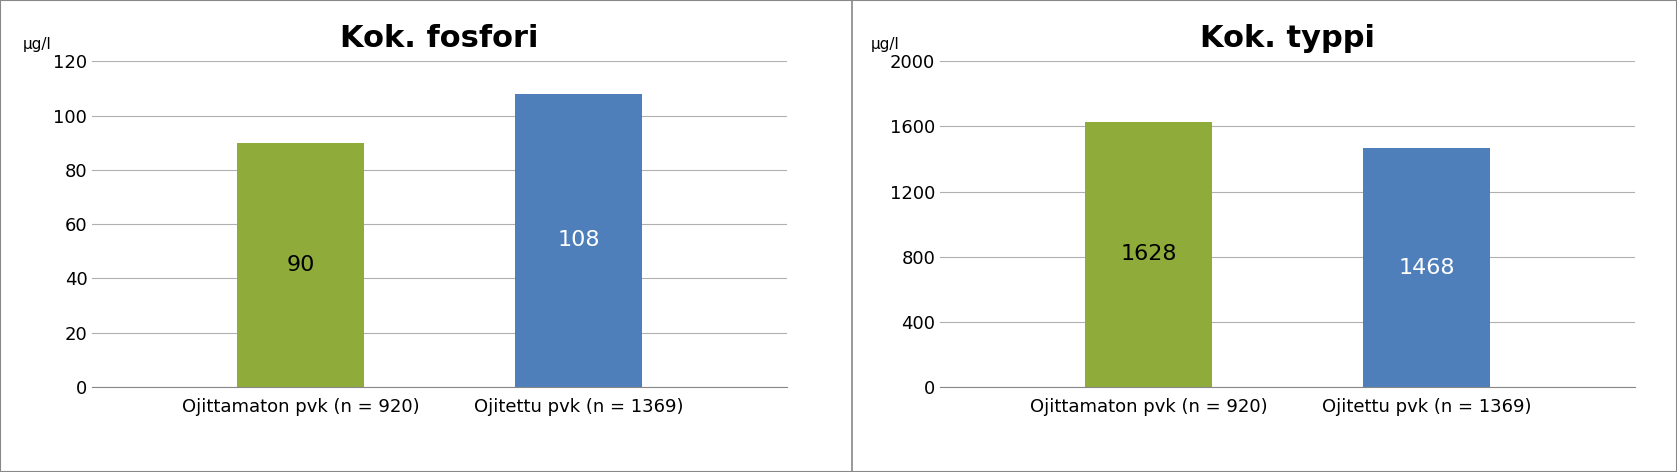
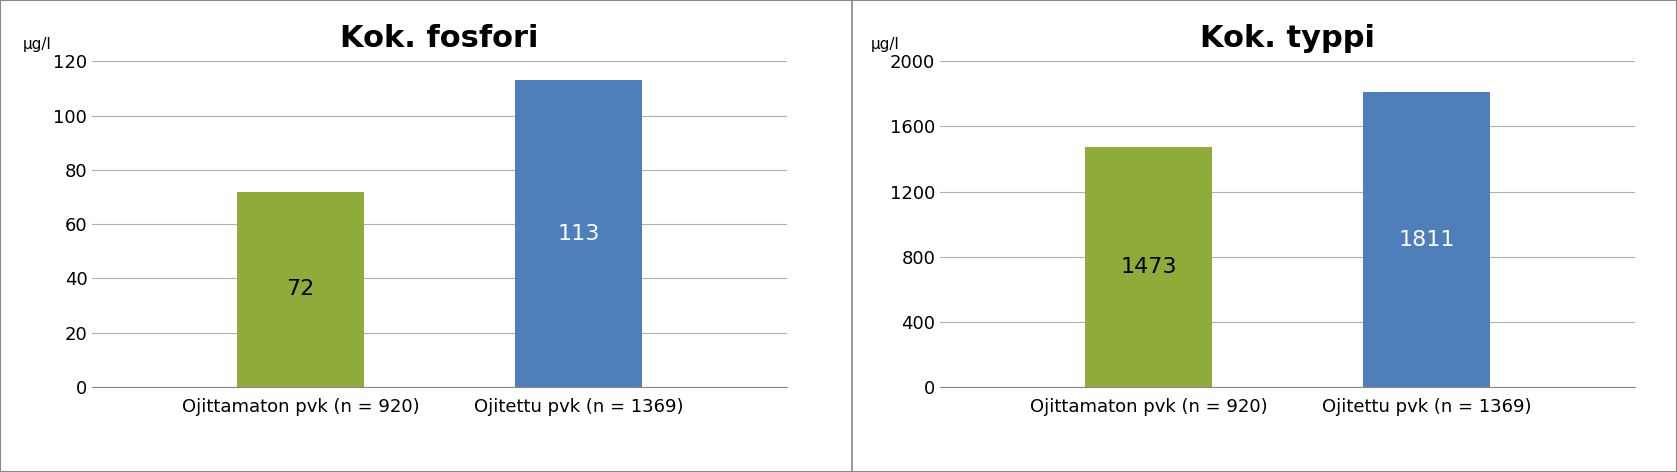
Kok. fosfori/Ojittamaton pvk (n = 920): 90 -> 72
Kok. fosfori/Ojitettu pvk (n = 1369): 108 -> 113
Kok. typpi/Ojittamaton pvk (n = 920): 1628 -> 1473
Kok. typpi/Ojitettu pvk (n = 1369): 1468 -> 1811
